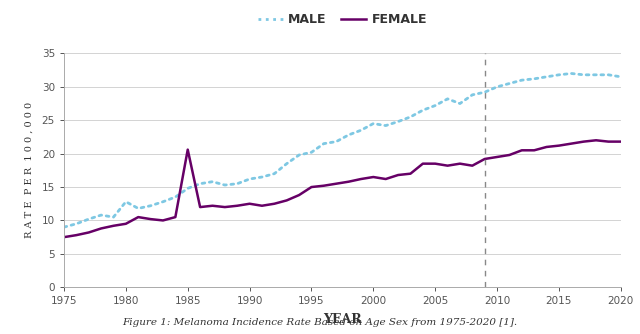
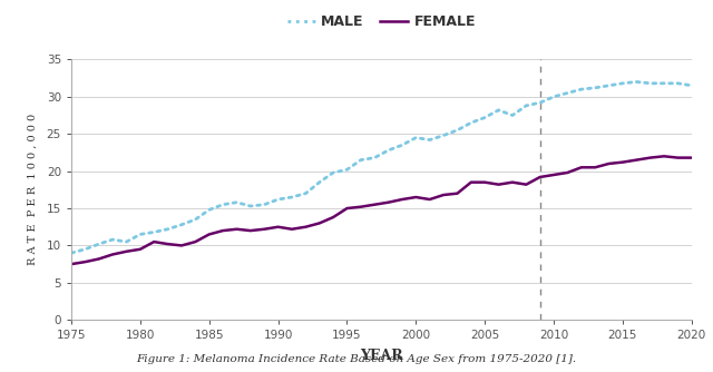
MALE/1980: 12.8 -> 11.5
FEMALE/1985: 20.6 -> 11.5
